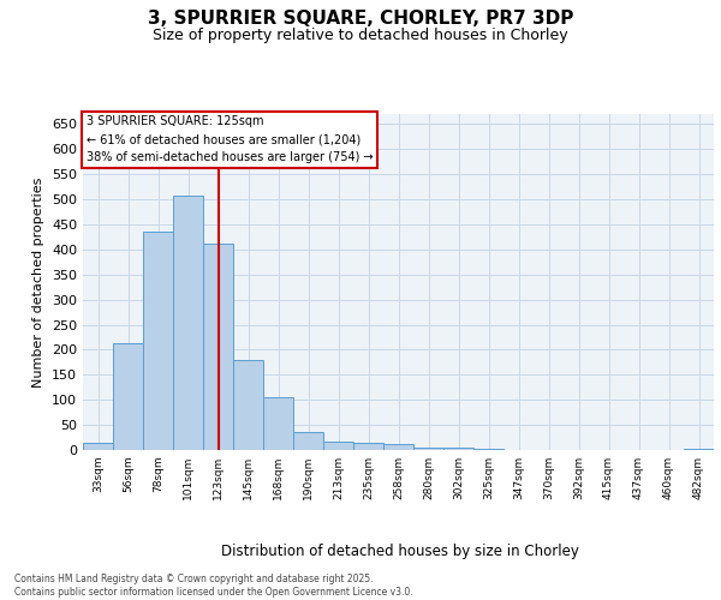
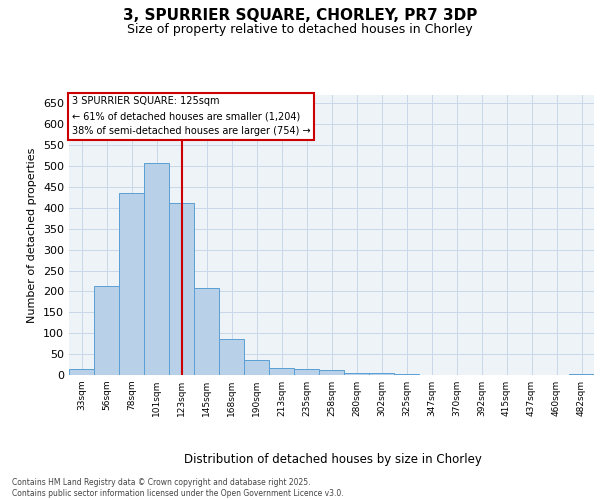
145sqm: 180 -> 207
168sqm: 105 -> 85
